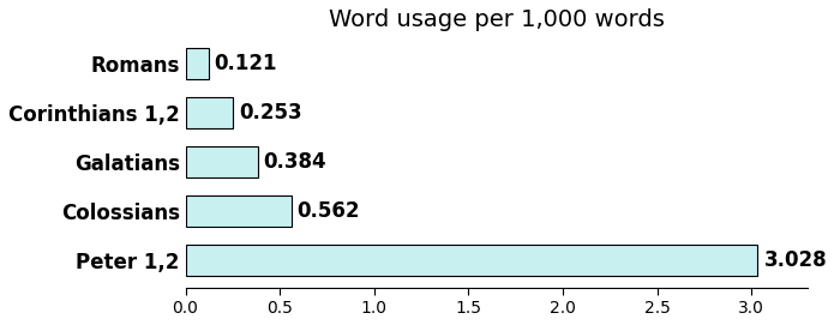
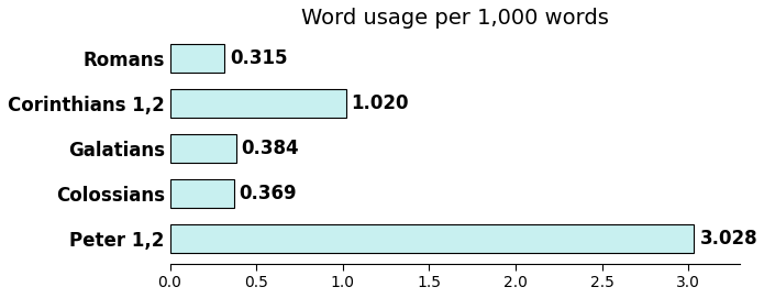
Romans: 0.121 -> 0.315
Corinthians 1,2: 0.253 -> 1.020
Colossians: 0.562 -> 0.369
